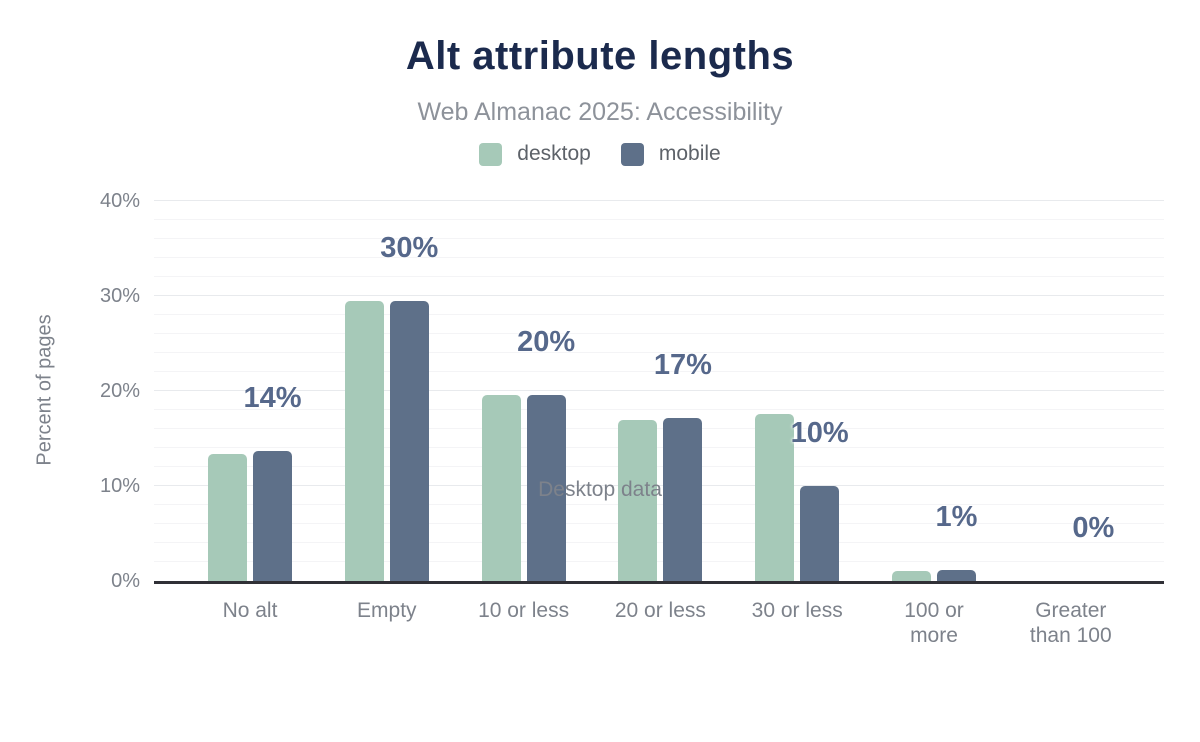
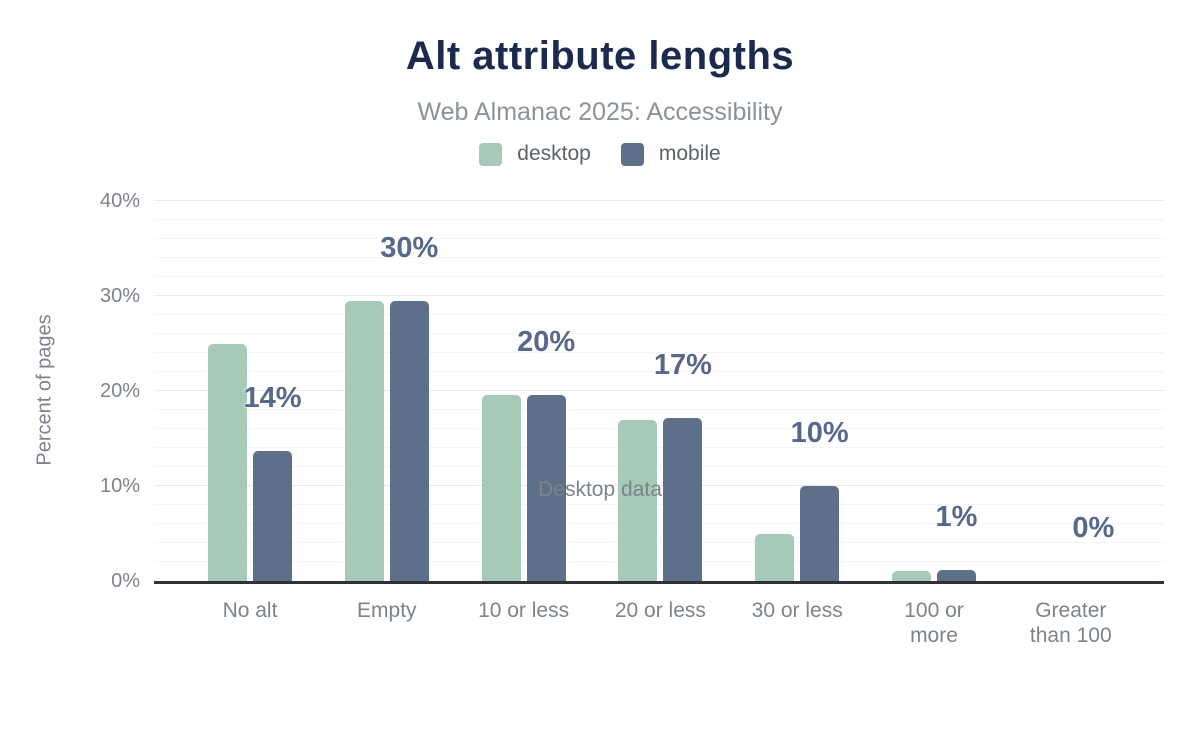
desktop/No alt: 13% -> 25%
desktop/30 or less: 18% -> 5%
